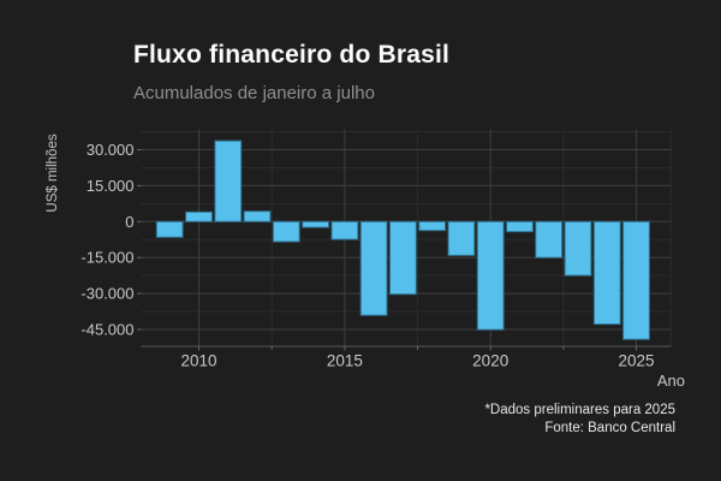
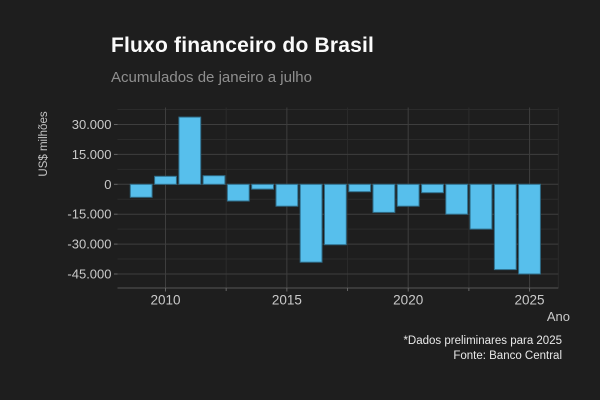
2015: -7000 -> -11000
2020: -45000 -> -11000
2025: -49000 -> -45000
